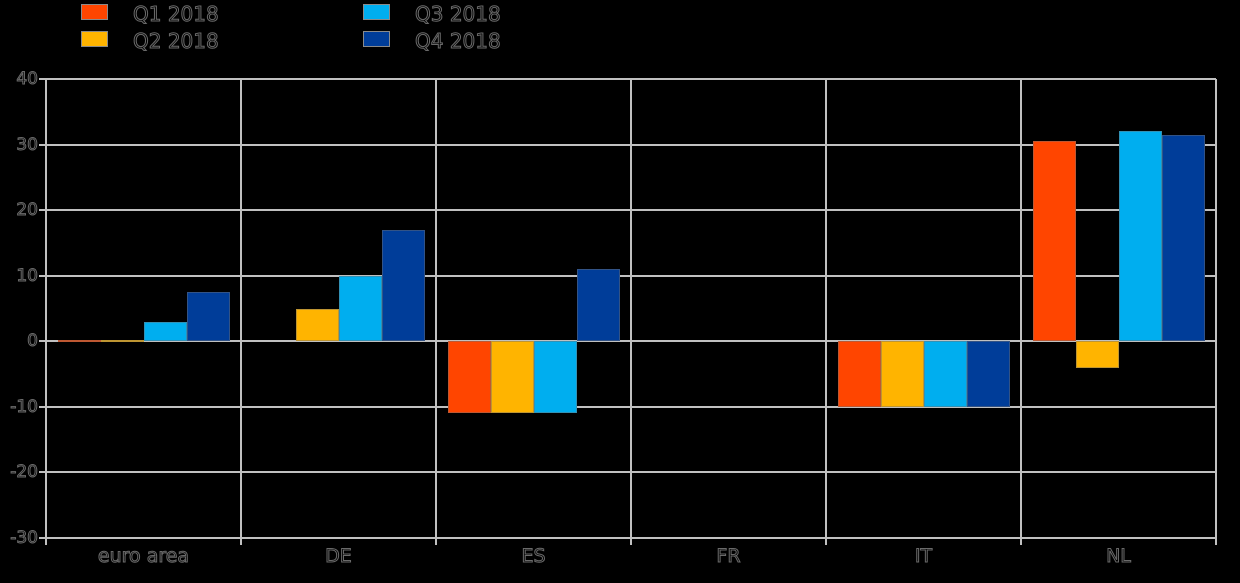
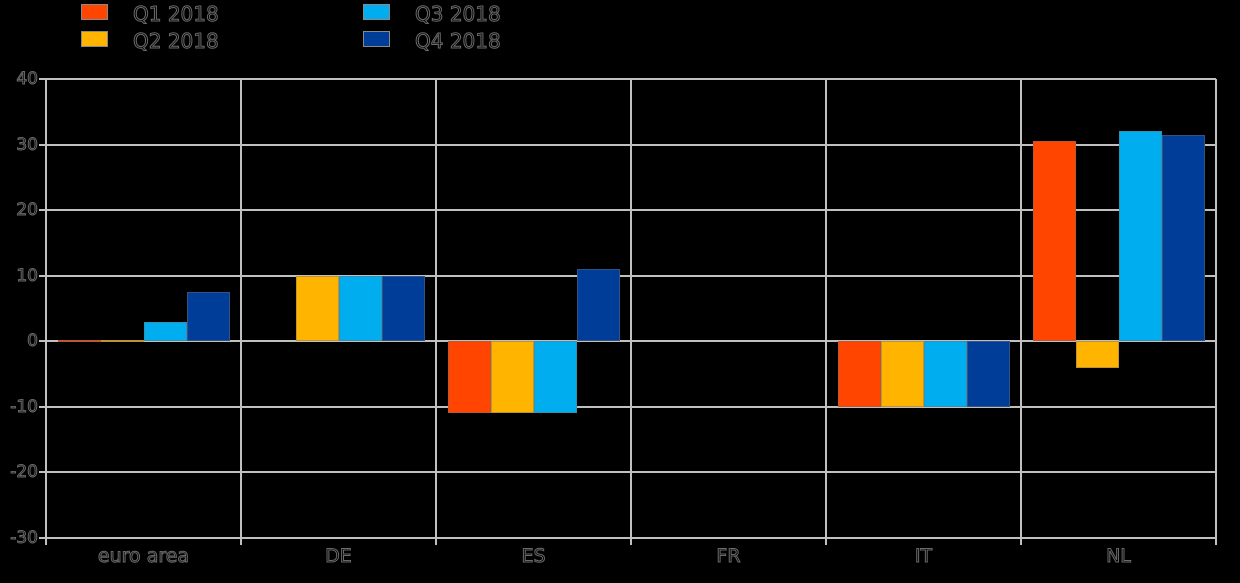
Q2 2018/DE: 5 -> 10
Q4 2018/DE: 17 -> 10
